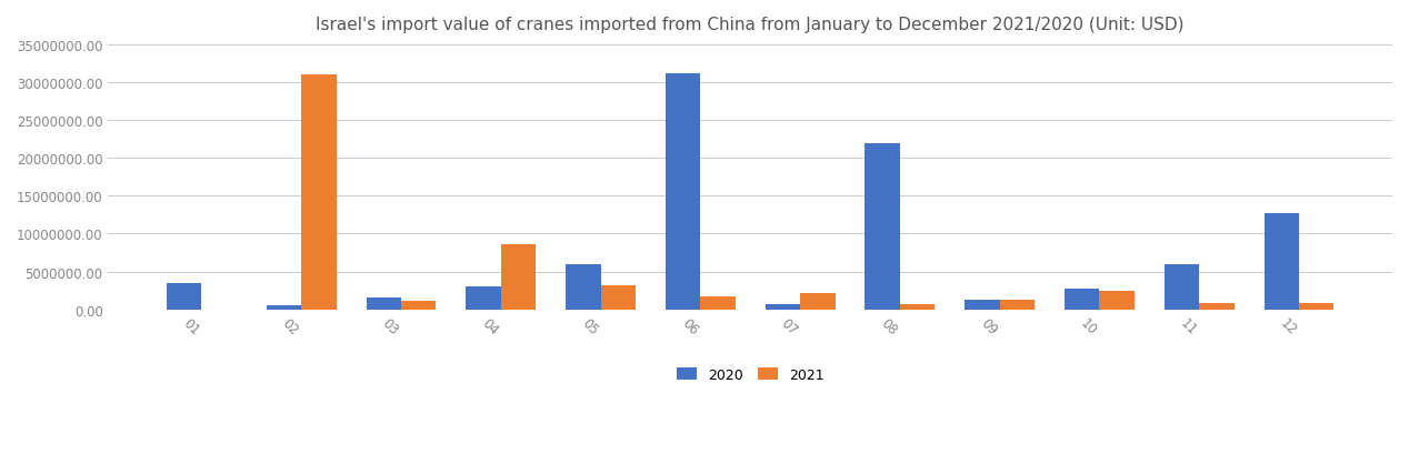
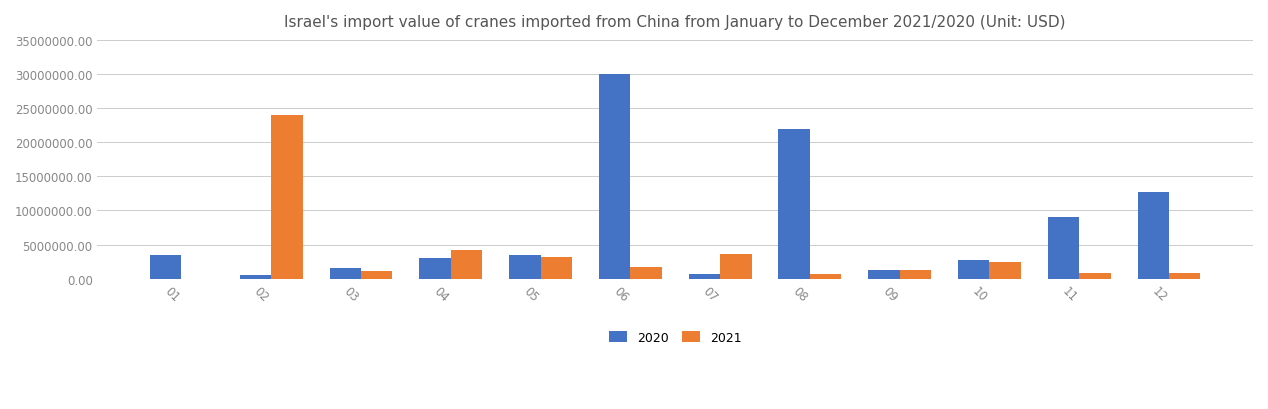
2021/02: 31000000 -> 24000000
2021/04: 8600000 -> 4200000
2020/05: 6000000 -> 3500000
2020/06: 31200000 -> 30000000
2021/07: 2200000 -> 3600000
2020/11: 6000000 -> 9000000
